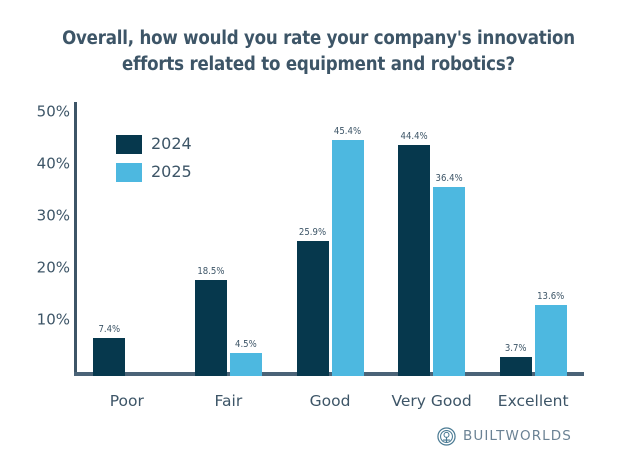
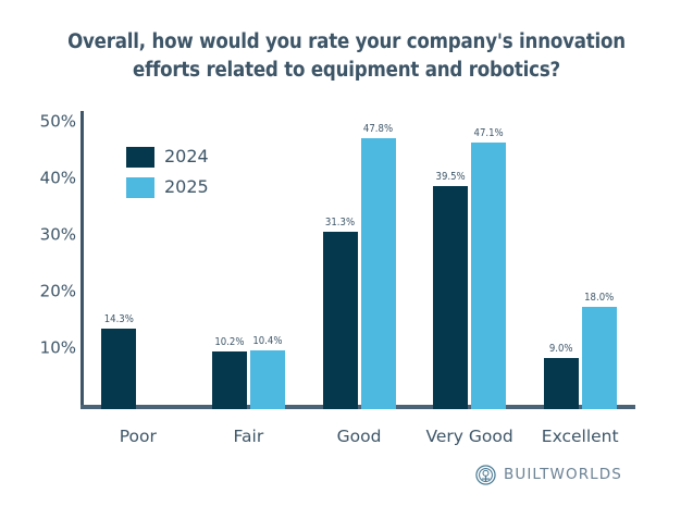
2024/Poor: 7.4% -> 14.3%
2024/Fair: 18.5% -> 10.2%
2025/Fair: 4.5% -> 10.4%
2024/Good: 25.9% -> 31.3%
2025/Good: 45.4% -> 47.8%
2024/Very Good: 44.4% -> 39.5%
2025/Very Good: 36.4% -> 47.1%
2024/Excellent: 3.7% -> 9.0%
2025/Excellent: 13.6% -> 18.0%
